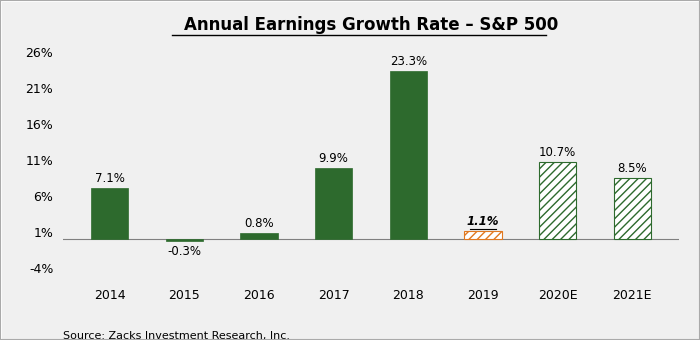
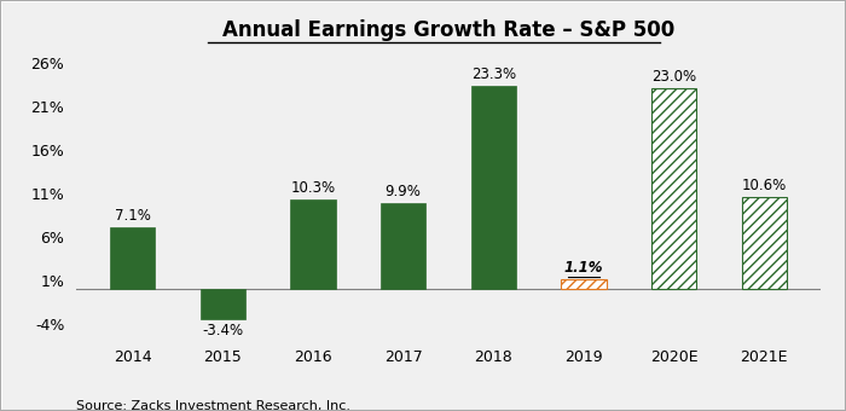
2015: -0.3% -> -3.4%
2016: 0.8% -> 10.3%
2020E: 10.7% -> 23.0%
2021E: 8.5% -> 10.6%
